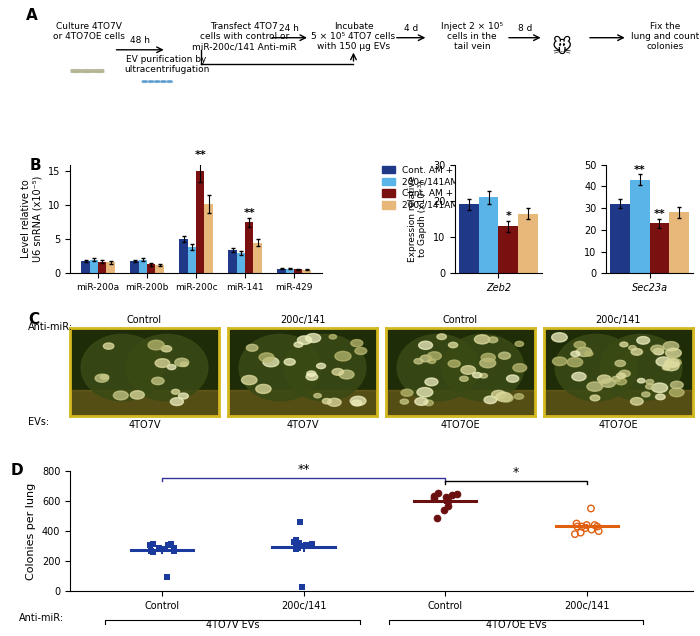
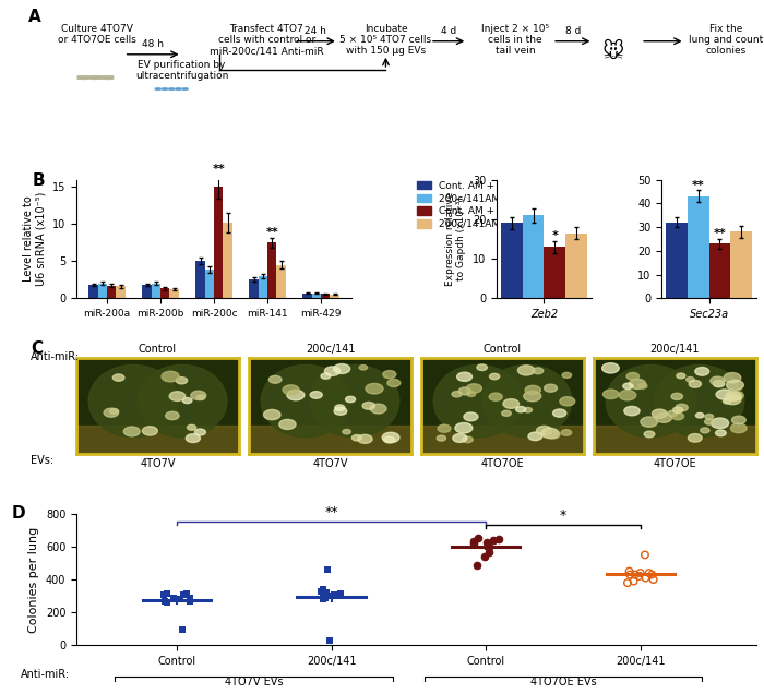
Cont. AM + Cont. EVs/miR-141: 3.4 -> 2.6
